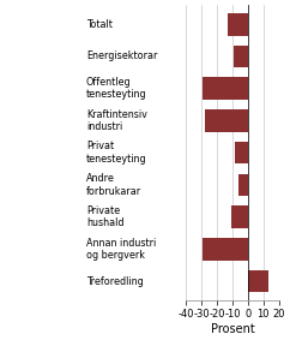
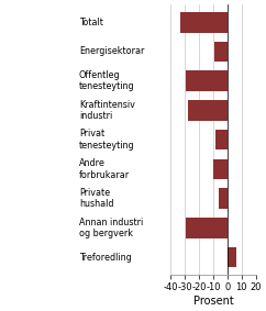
Totalt: -13 -> -33
Andre forbrukarar: -6 -> -10
Private hushald: -11 -> -6
Treforedling: 13 -> 6
